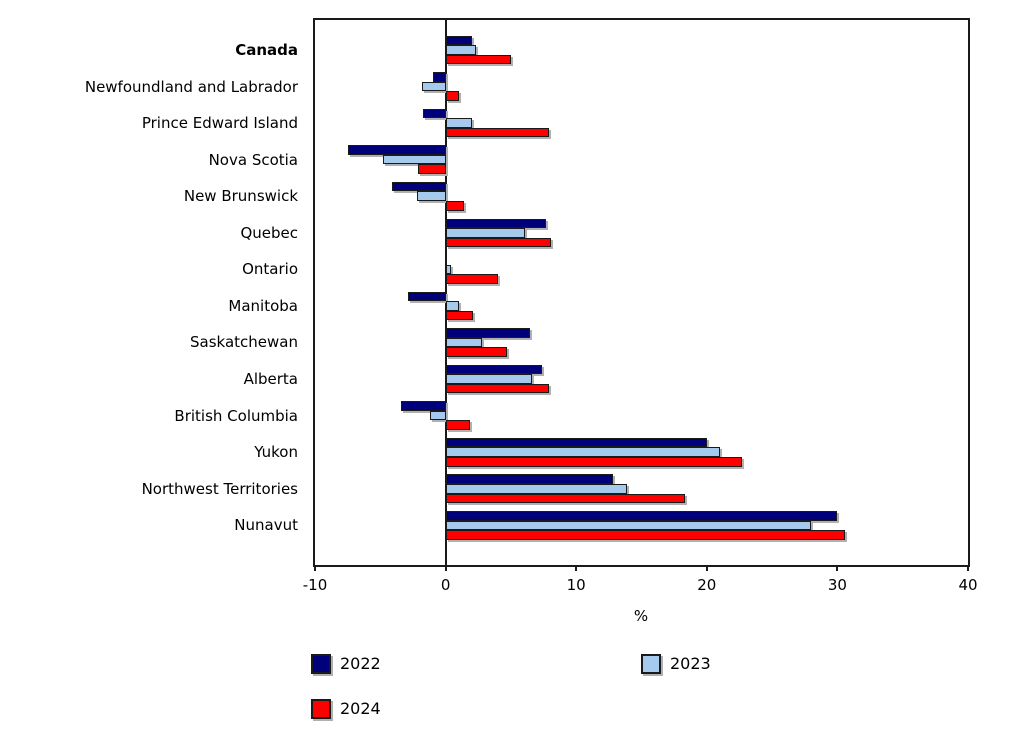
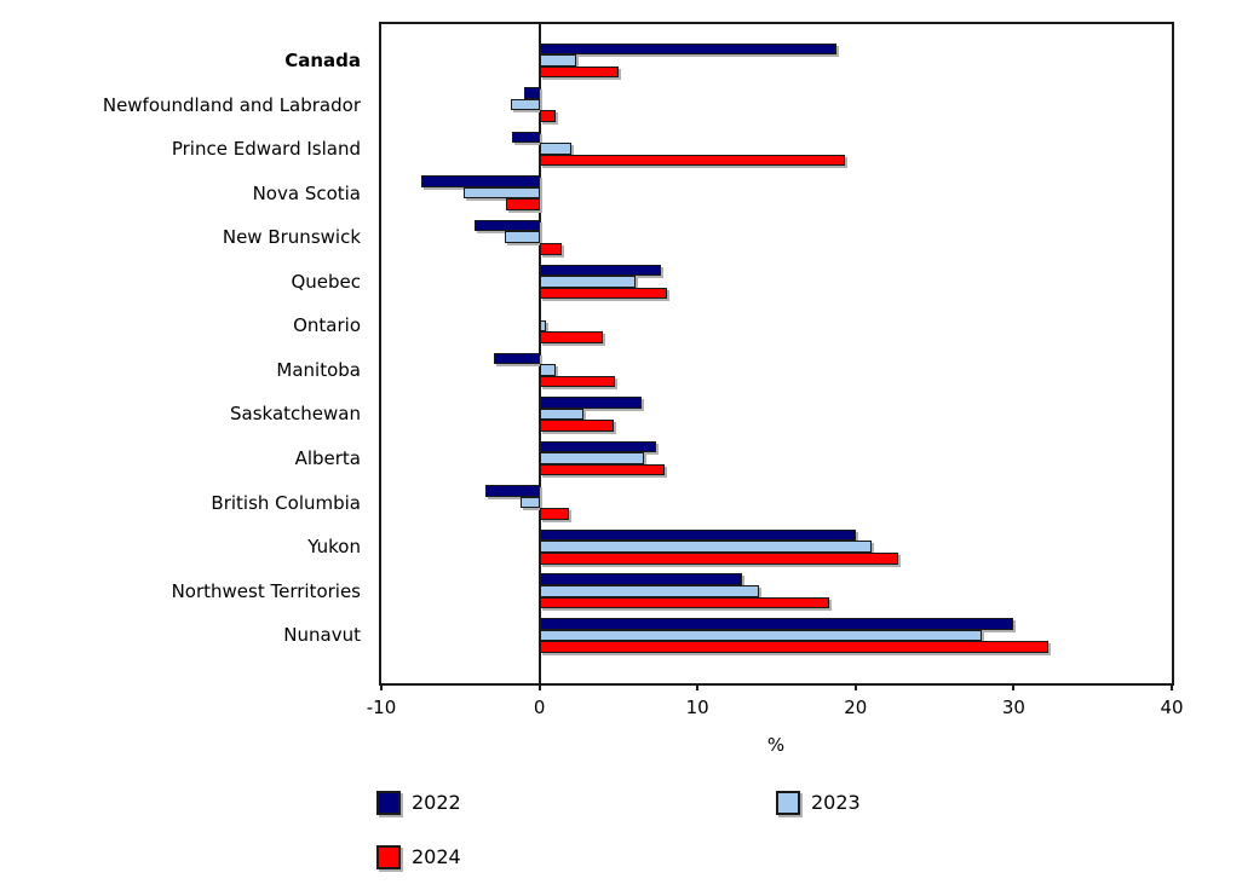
2022/Canada: 2.0 -> 18.8
2024/Prince Edward Island: 7.9 -> 19.3
2024/Manitoba: 2.1 -> 4.8
2024/Nunavut: 30.6 -> 32.2
